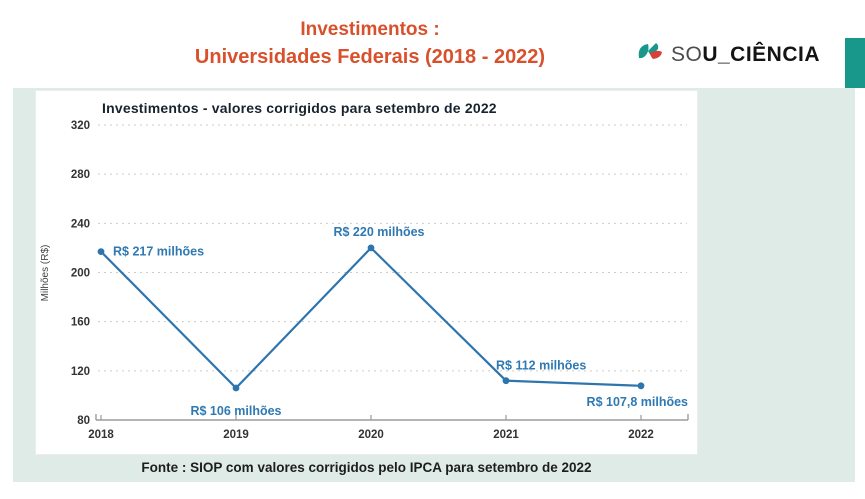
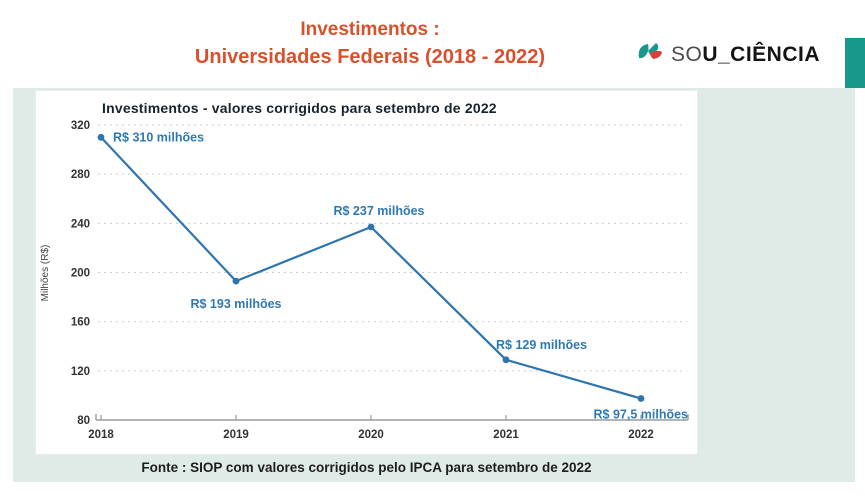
2018: 217 -> 310
2019: 106 -> 193
2020: 220 -> 237
2021: 112 -> 129
2022: 107,8 -> 97,5
